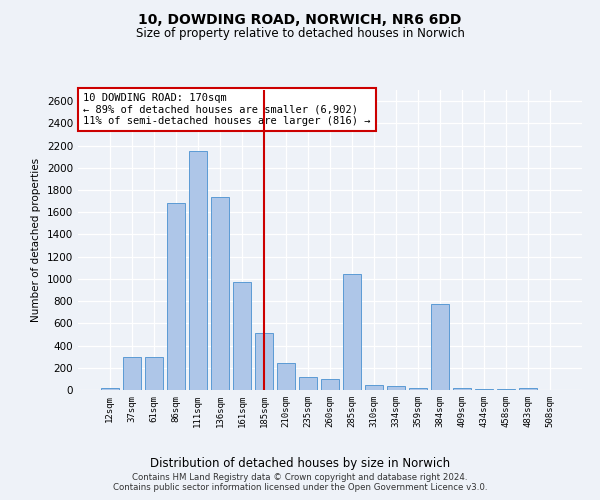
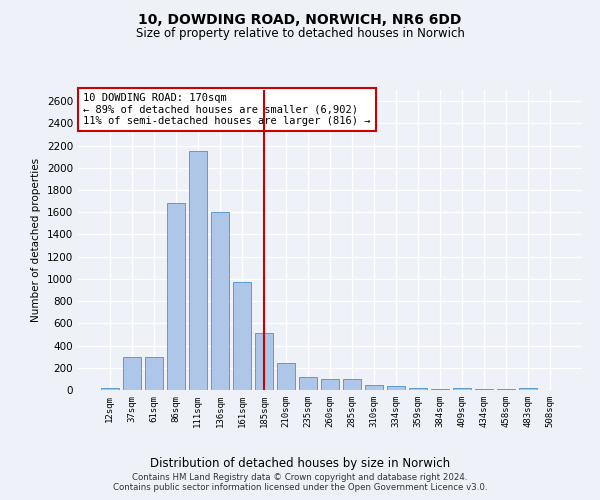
136sqm: 1740 -> 1600
285sqm: 1040 -> 100
384sqm: 770 -> 0
